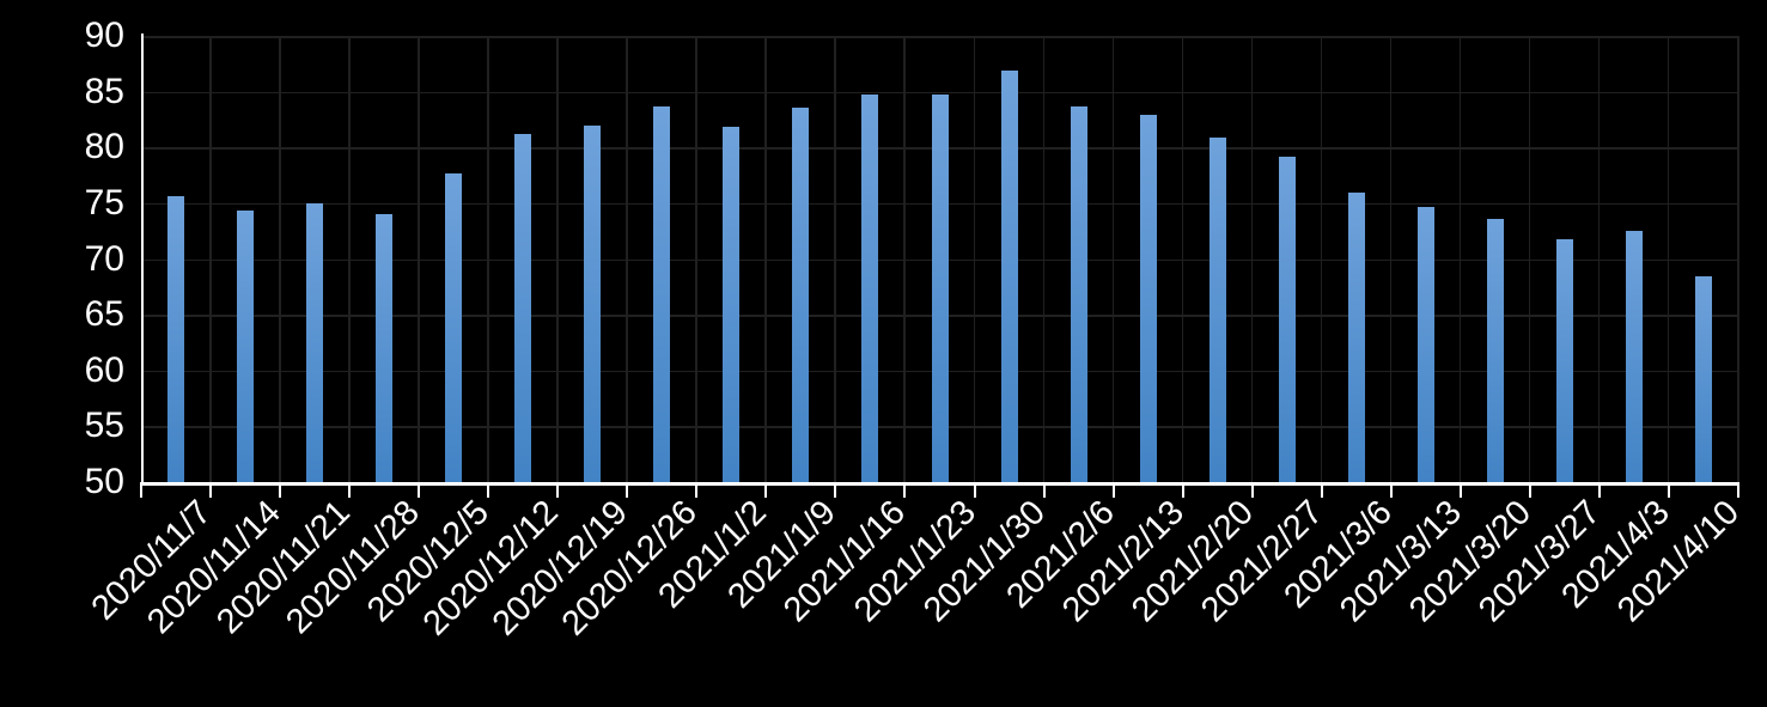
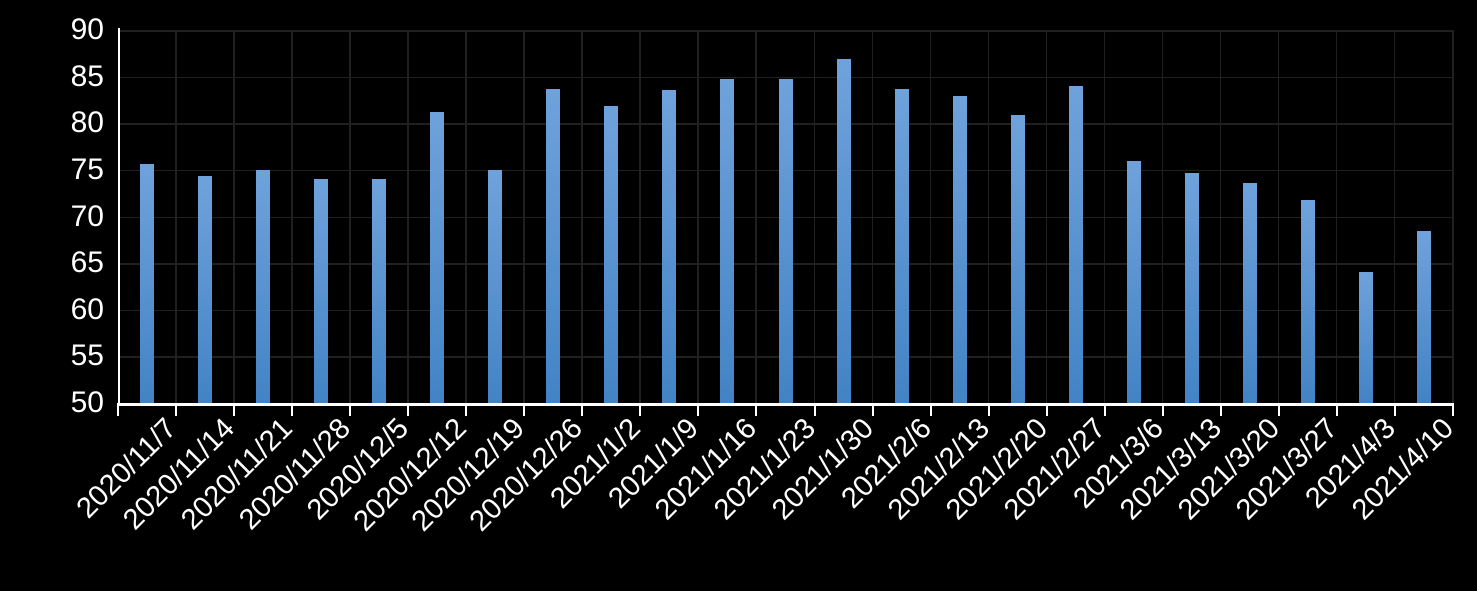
2020/12/5: 78 -> 74
2020/12/19: 82 -> 75
2021/2/27: 79 -> 84
2021/4/3: 72 -> 64
